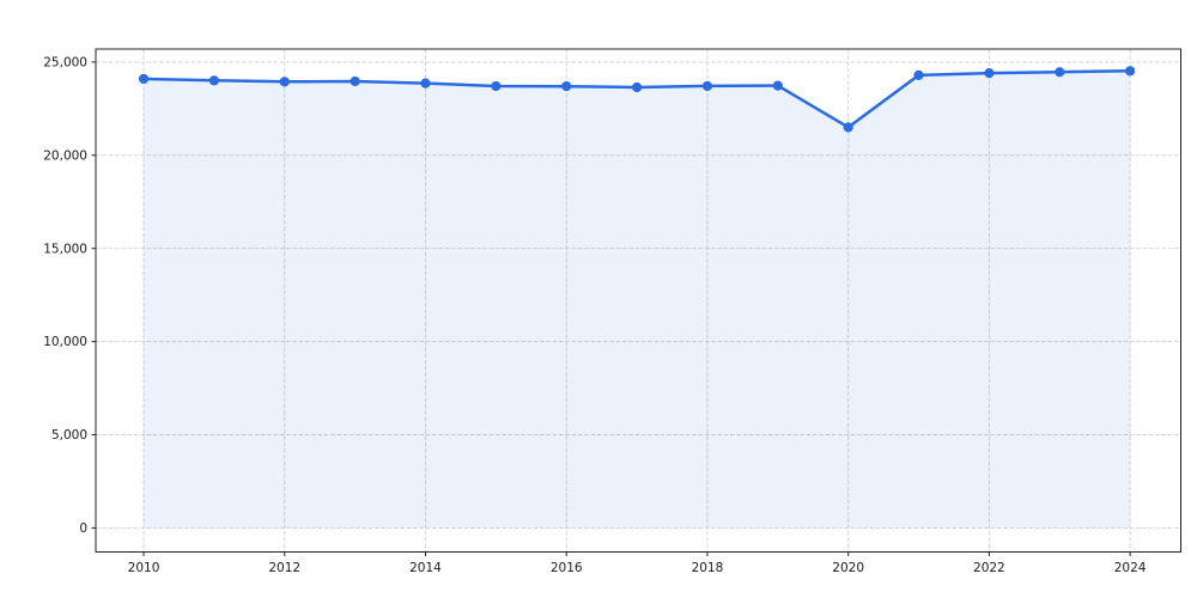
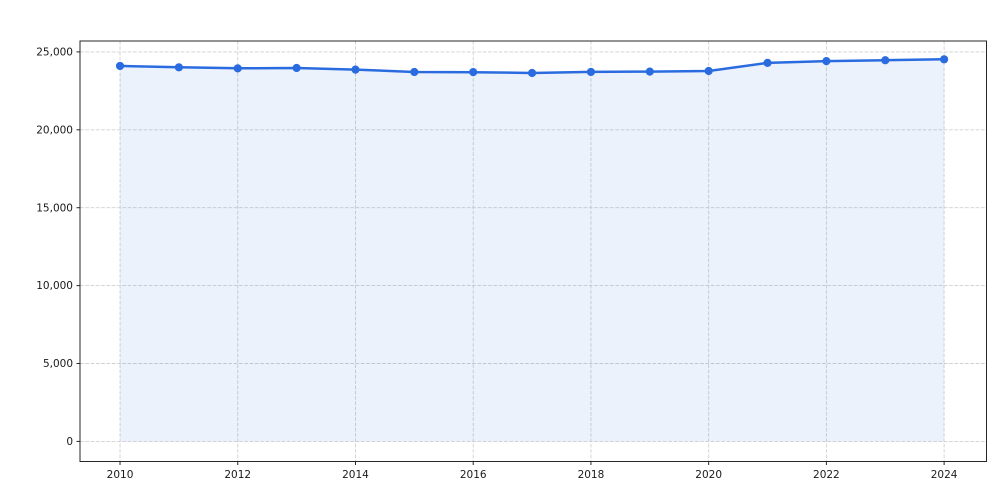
2020: 21500 -> 23800
